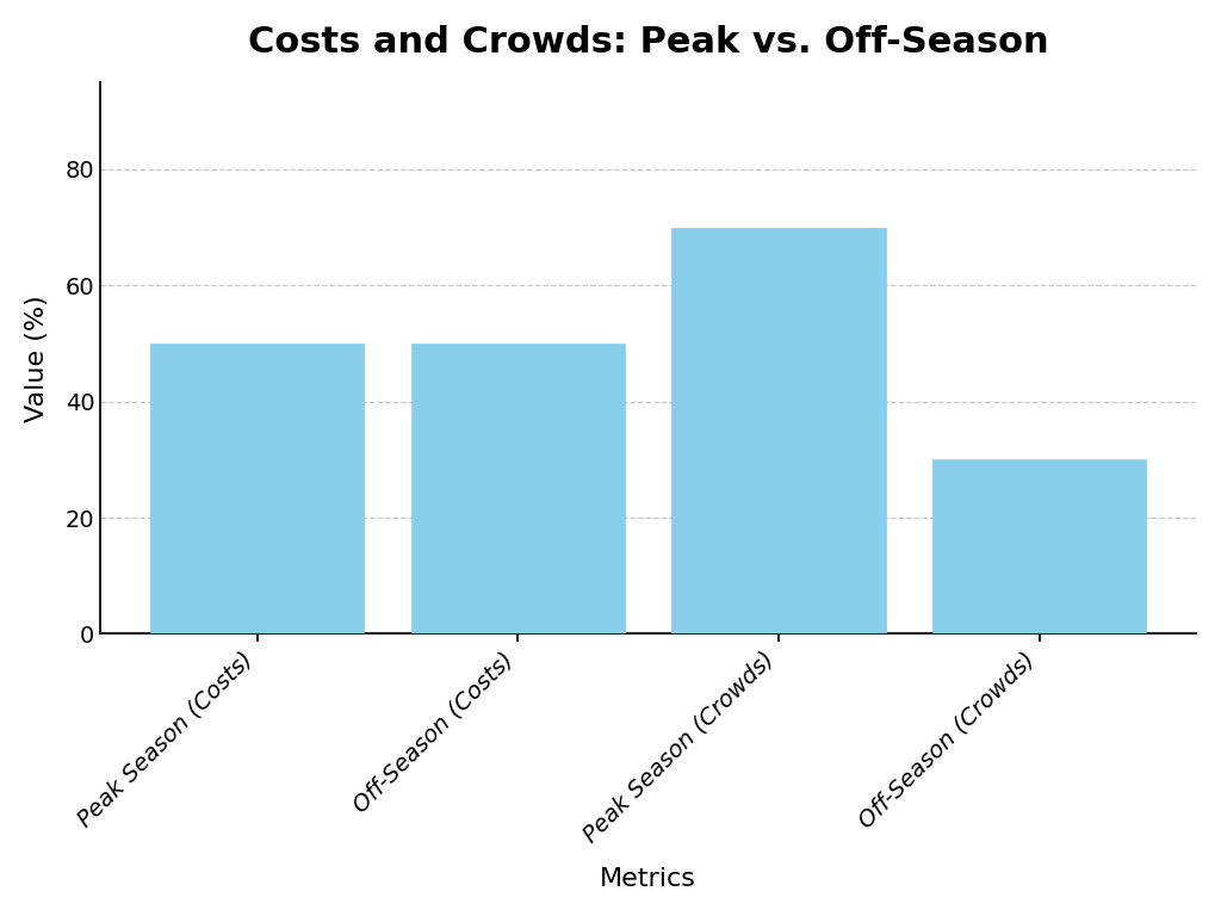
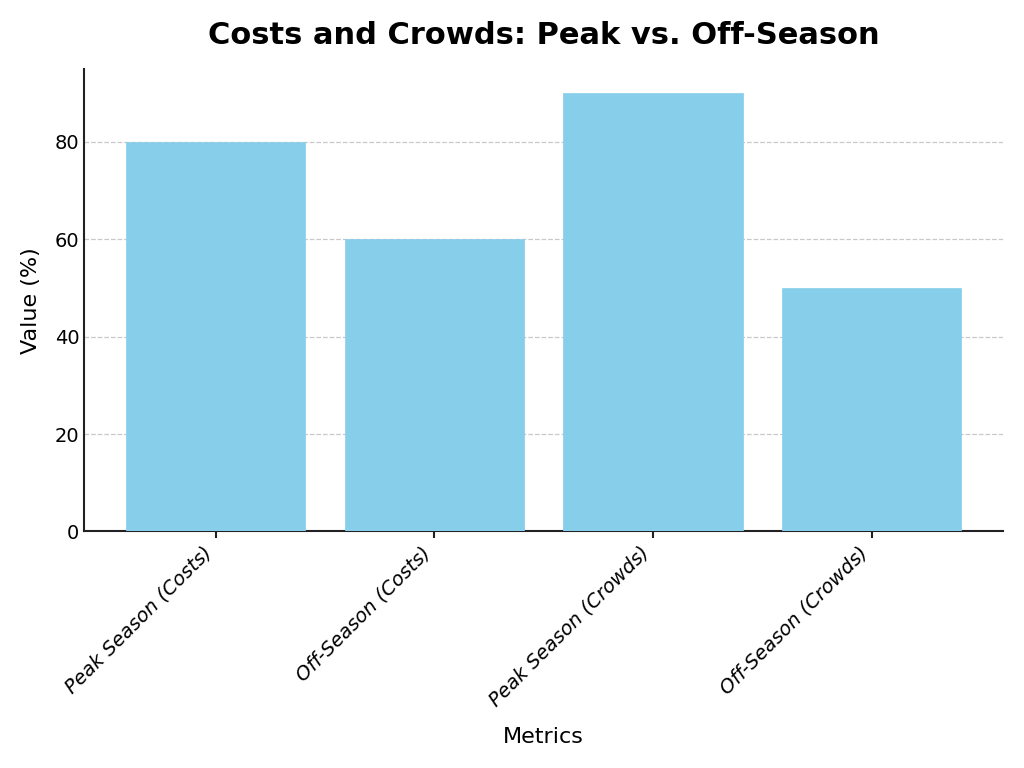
Peak Season (Costs): 50 -> 80
Off-Season (Costs): 50 -> 60
Peak Season (Crowds): 70 -> 90
Off-Season (Crowds): 30 -> 50
